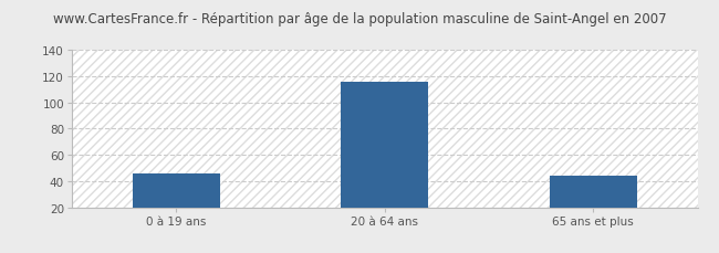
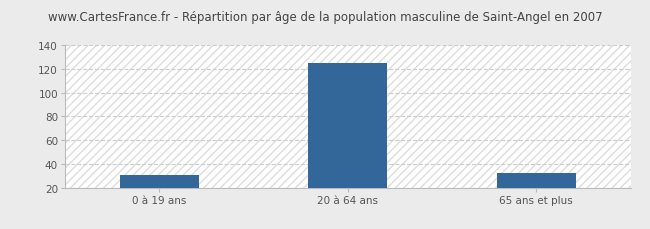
0 à 19 ans: 46 -> 31
20 à 64 ans: 116 -> 125
65 ans et plus: 44 -> 32
